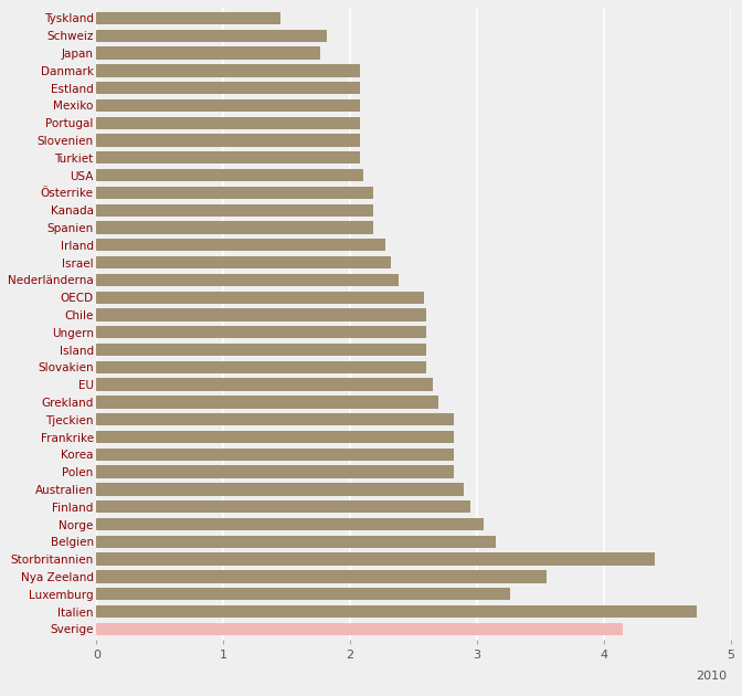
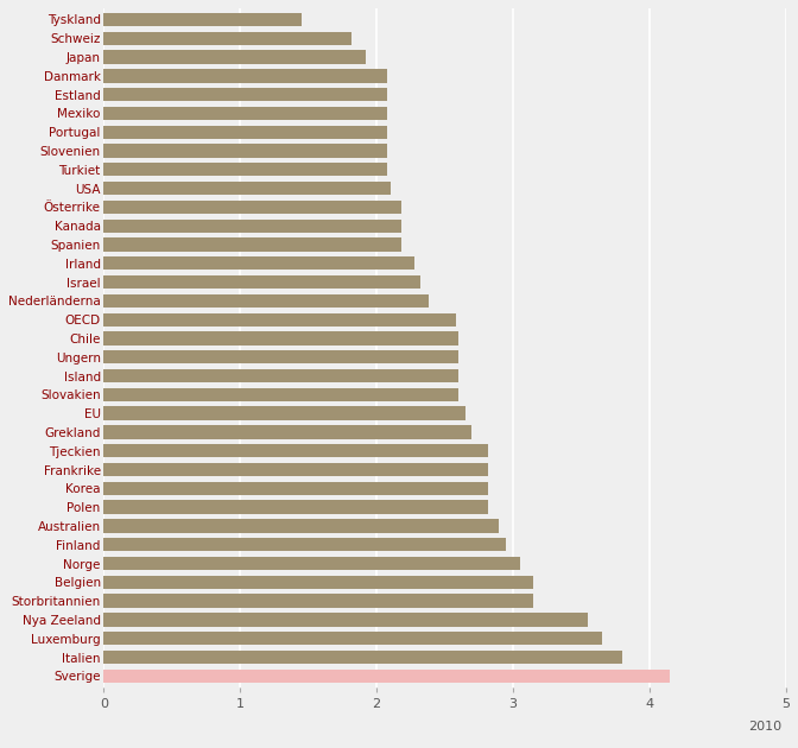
Japan: 1.76 -> 1.92
Storbritannien: 4.40 -> 3.15
Luxemburg: 3.26 -> 3.65
Italien: 4.73 -> 3.80
